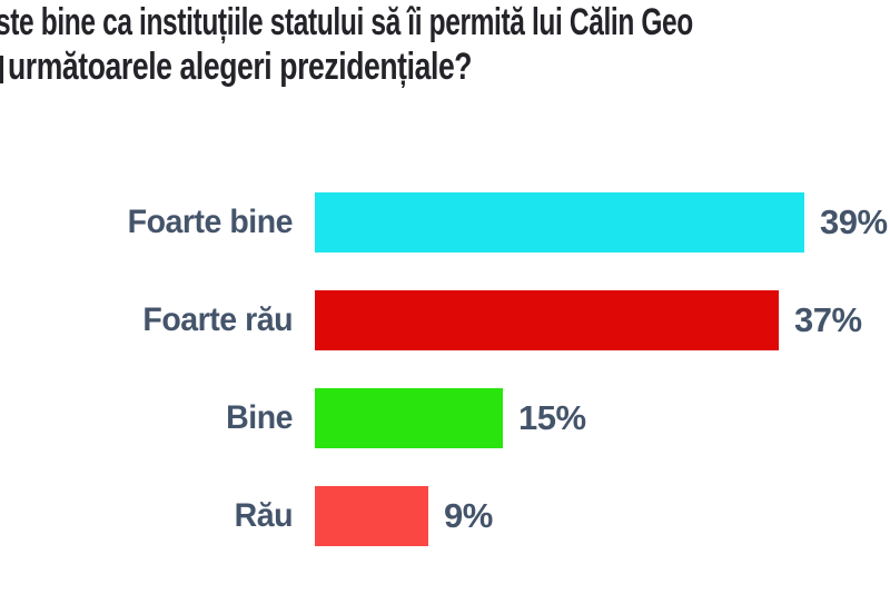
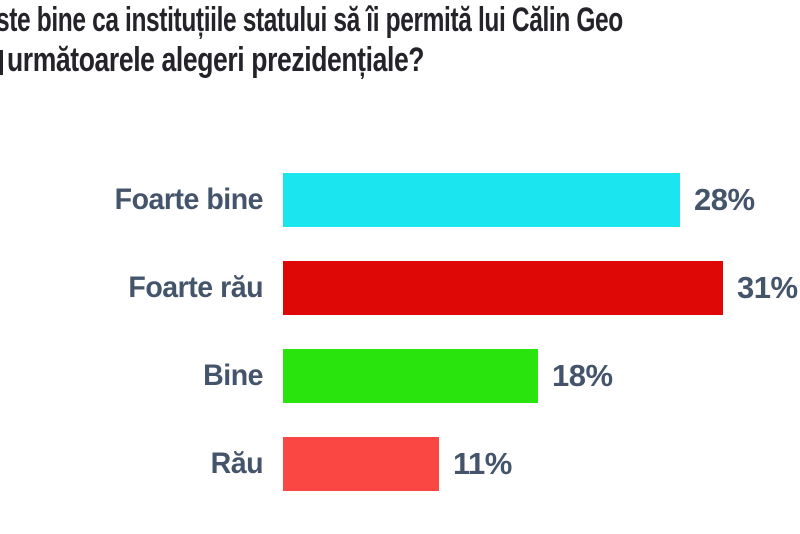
Foarte bine: 39% -> 28%
Foarte rău: 37% -> 31%
Bine: 15% -> 18%
Rău: 9% -> 11%
